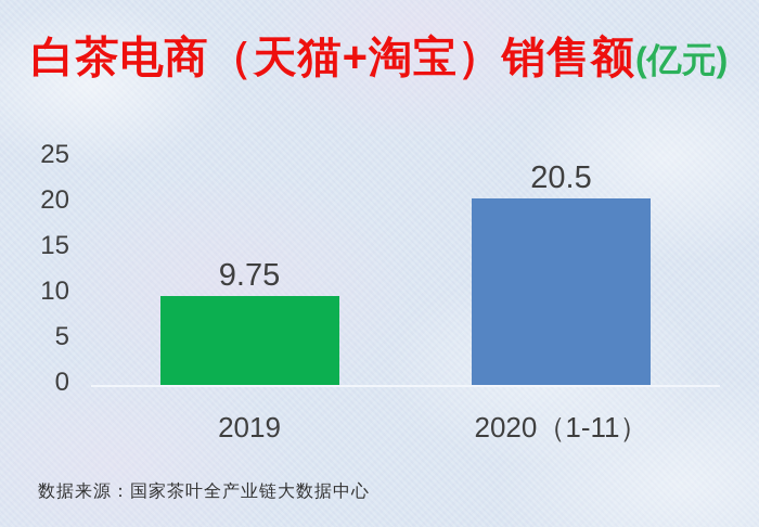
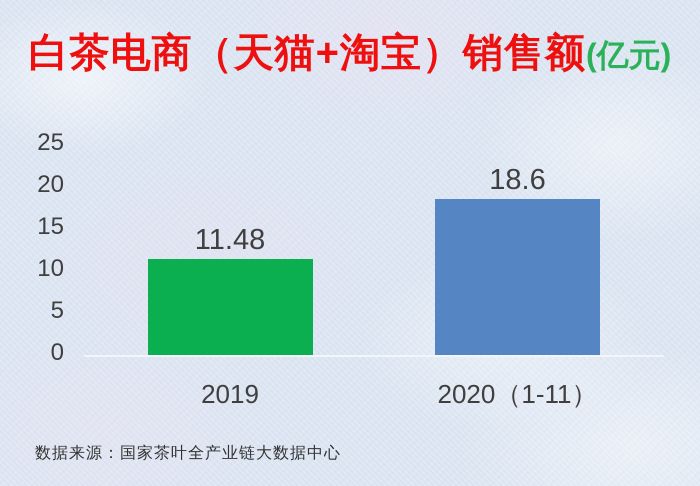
2019: 9.75 -> 11.48
2020（1-11）: 20.5 -> 18.6
